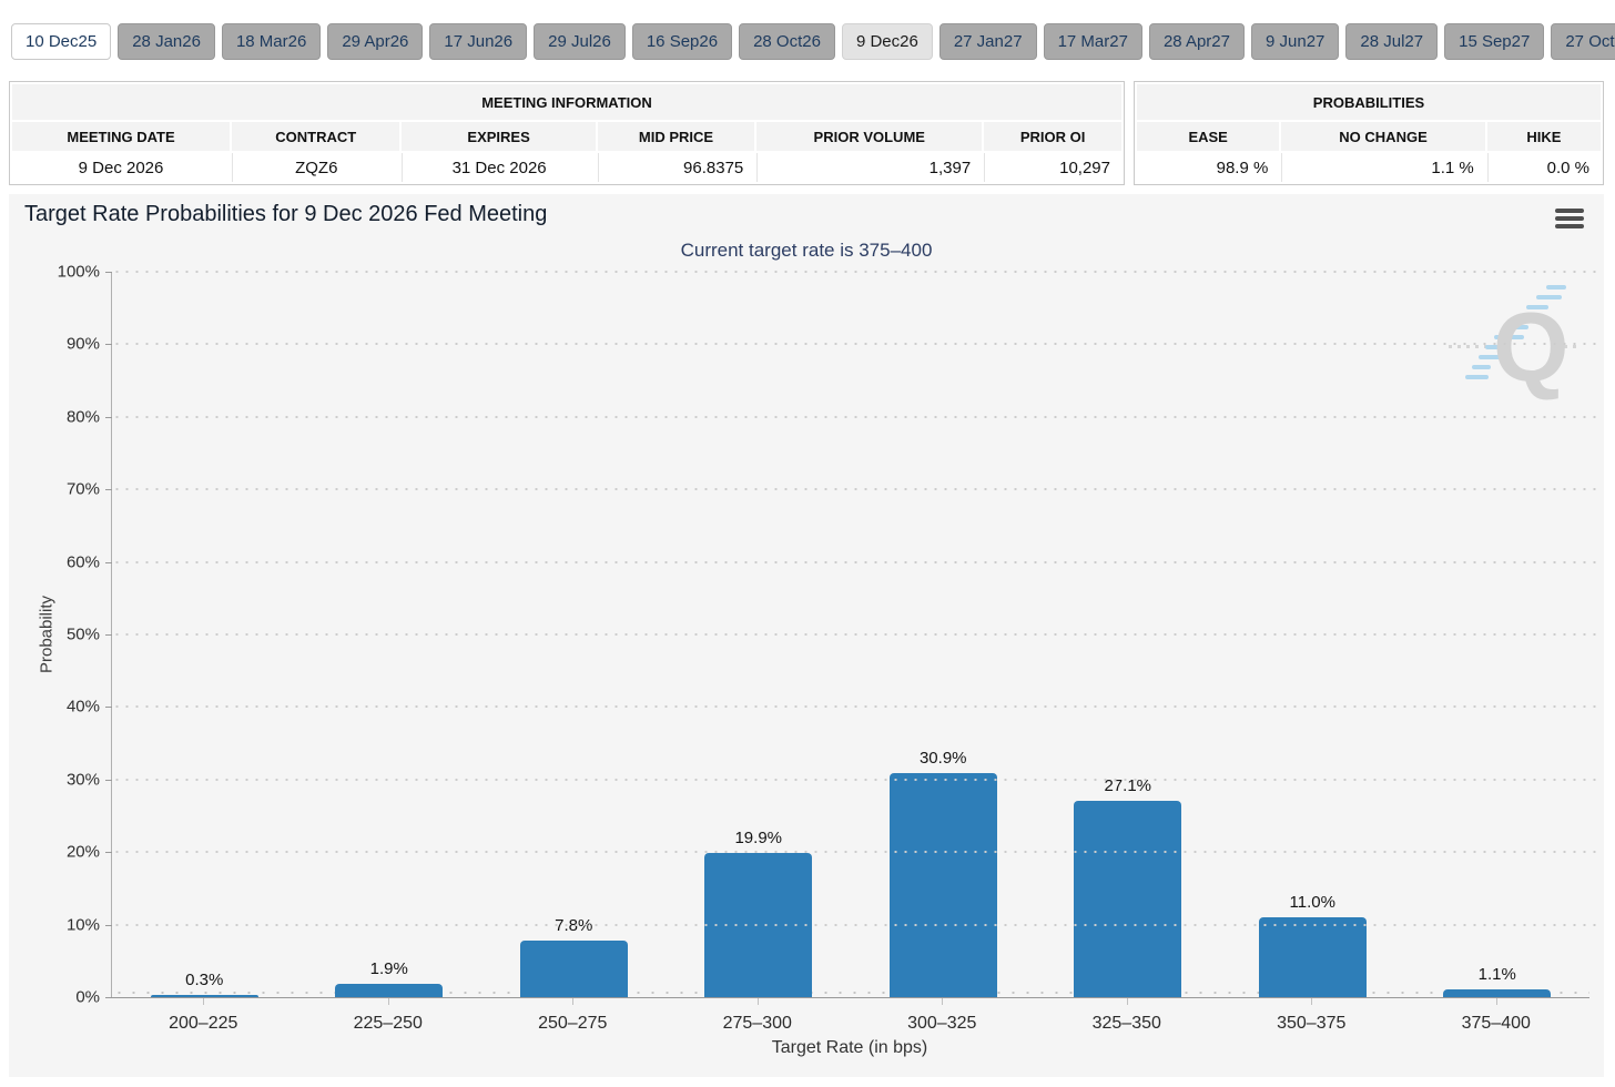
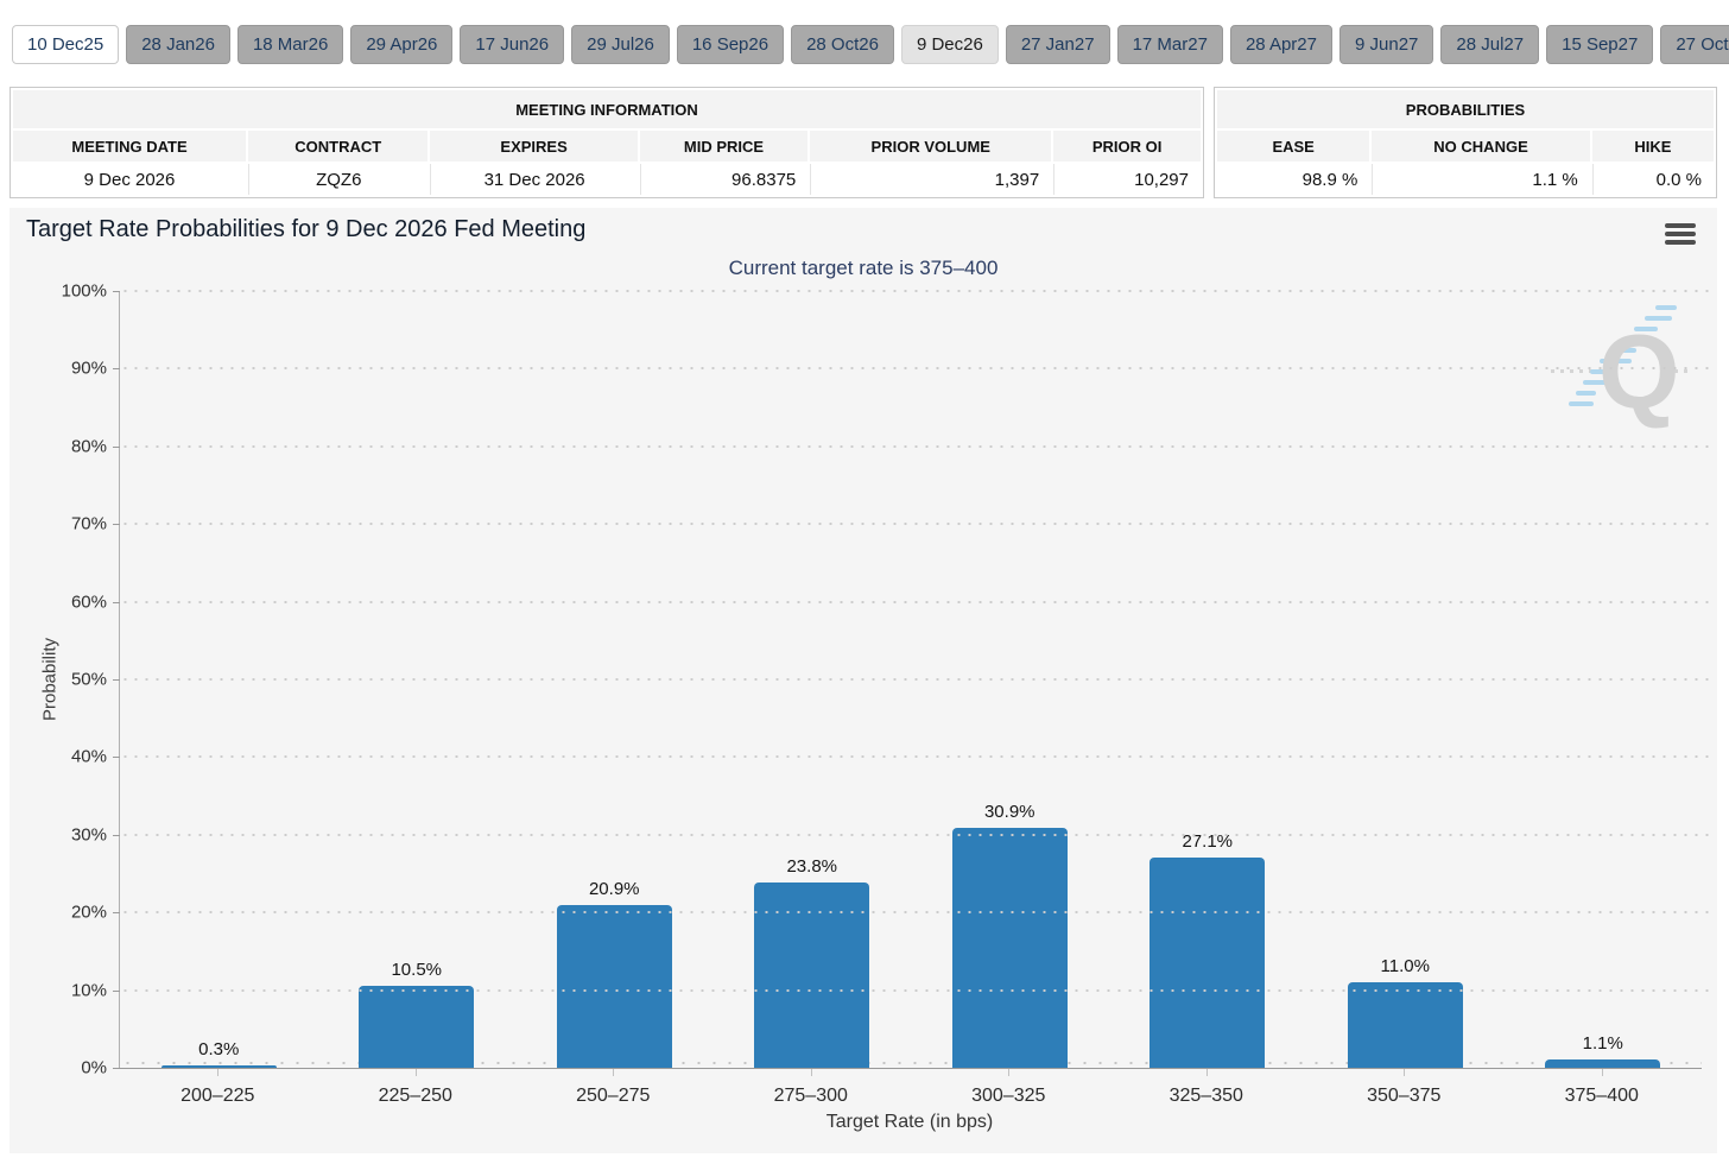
225–250: 1.9% -> 10.5%
250–275: 7.8% -> 20.9%
275–300: 19.9% -> 23.8%
